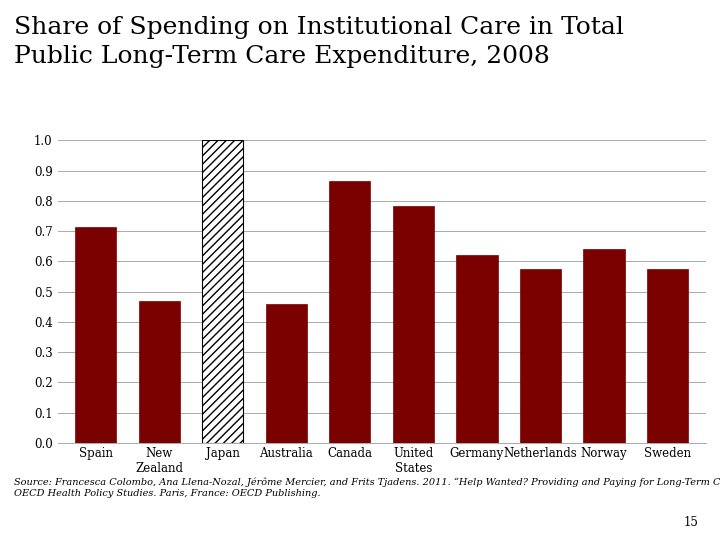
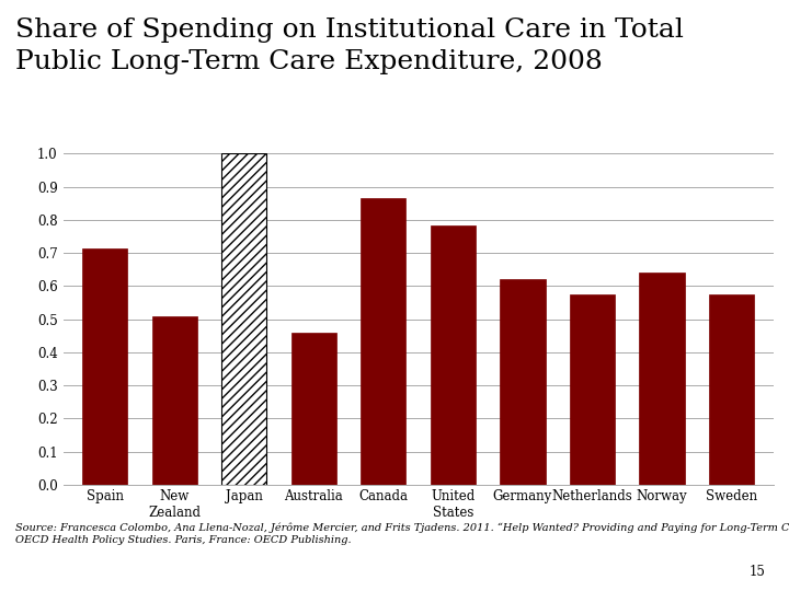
New Zealand: 0.470 -> 0.510
